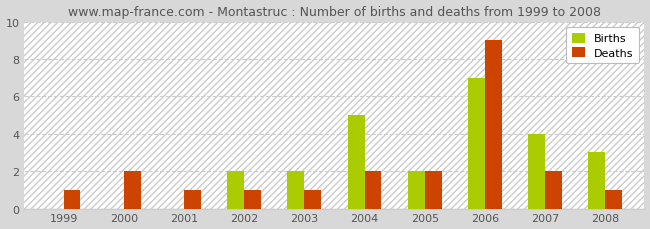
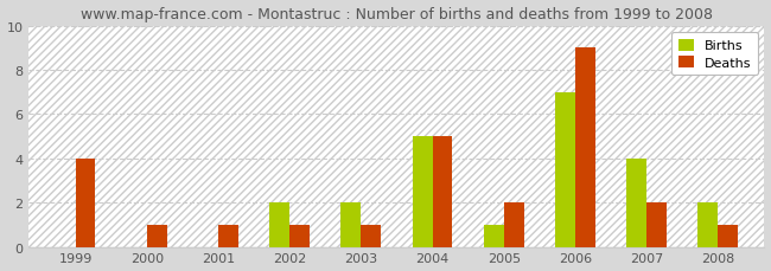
Deaths/1999: 1 -> 4
Deaths/2000: 2 -> 1
Deaths/2004: 2 -> 5
Births/2005: 2 -> 1
Births/2008: 3 -> 2
